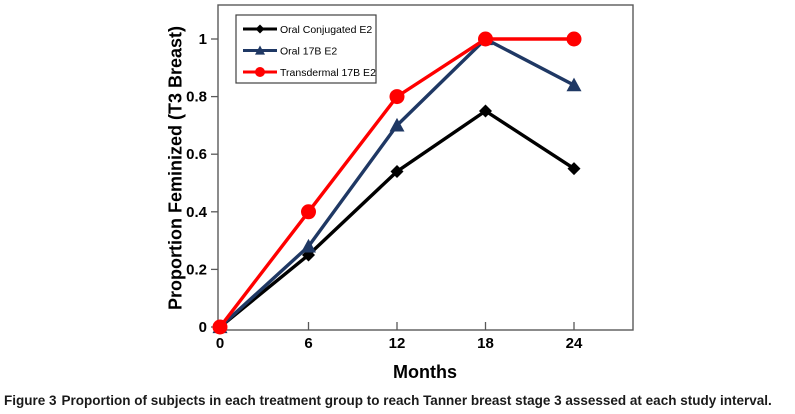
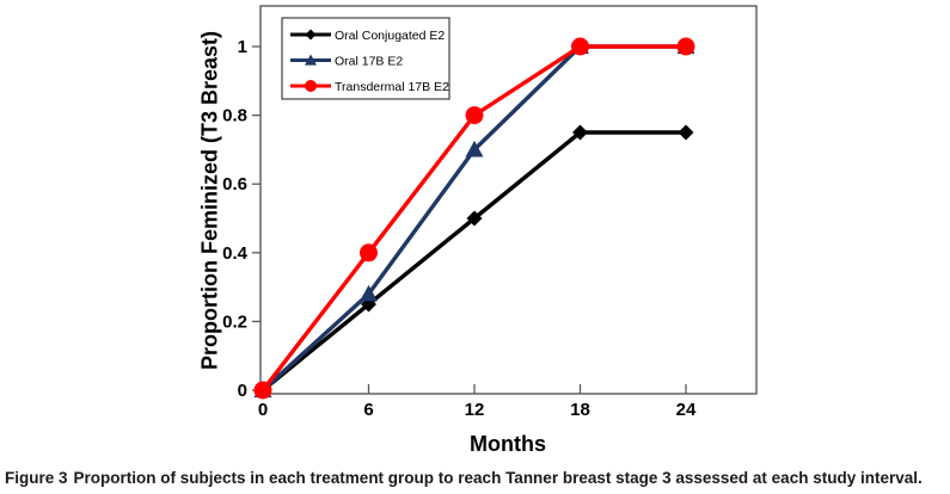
Oral Conjugated E2/12: 0.54 -> 0.50
Oral Conjugated E2/24: 0.55 -> 0.75
Oral 17B E2/24: 0.84 -> 1.00
